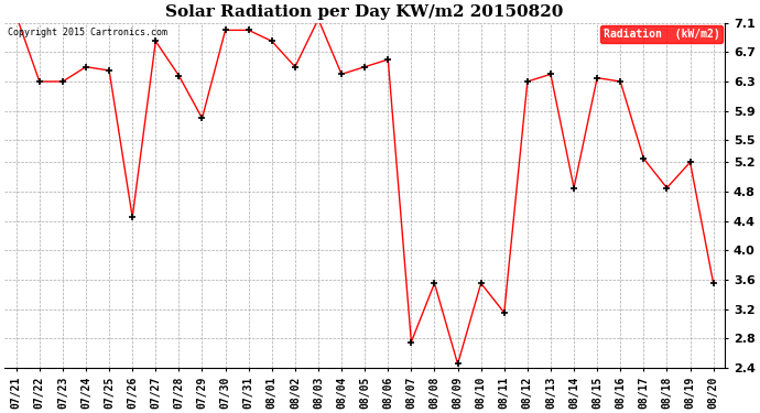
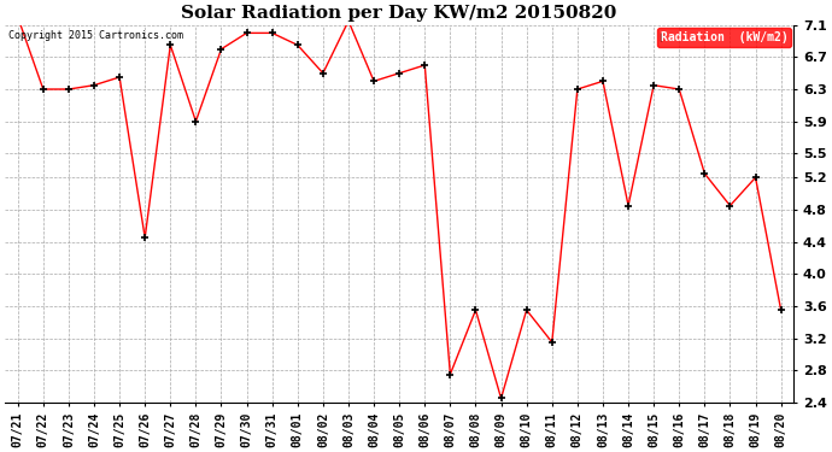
07/24: 6.50 -> 6.35
07/28: 6.38 -> 5.90
07/29: 5.80 -> 6.80
